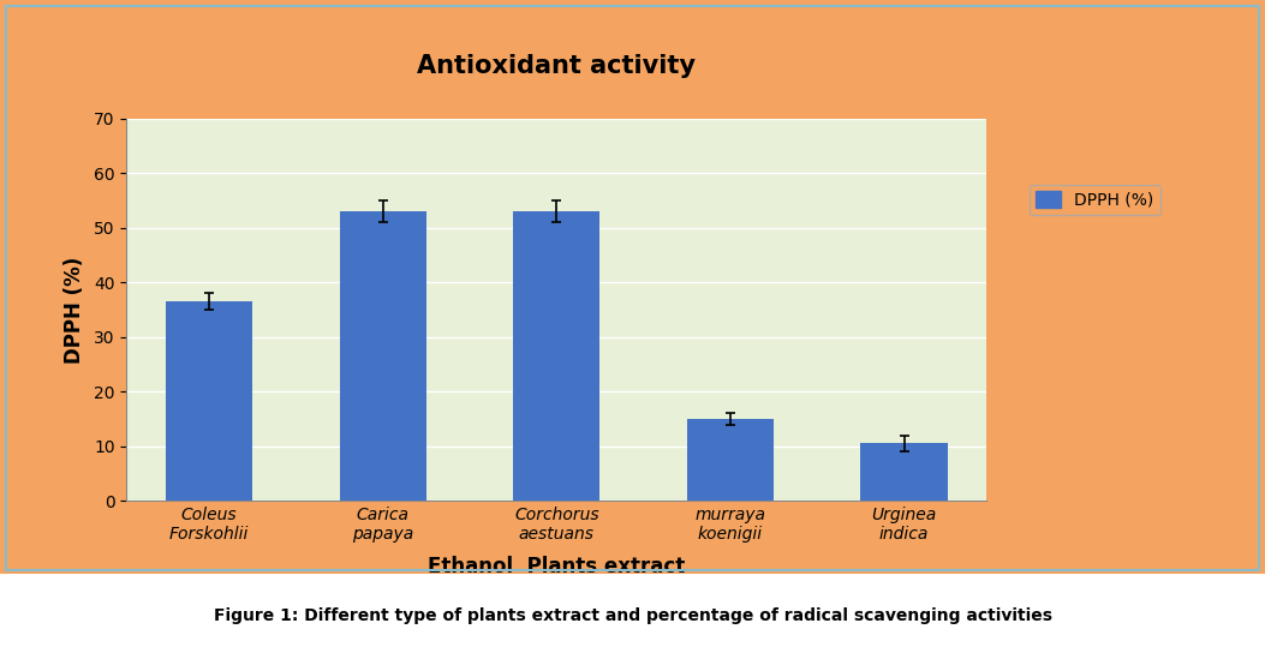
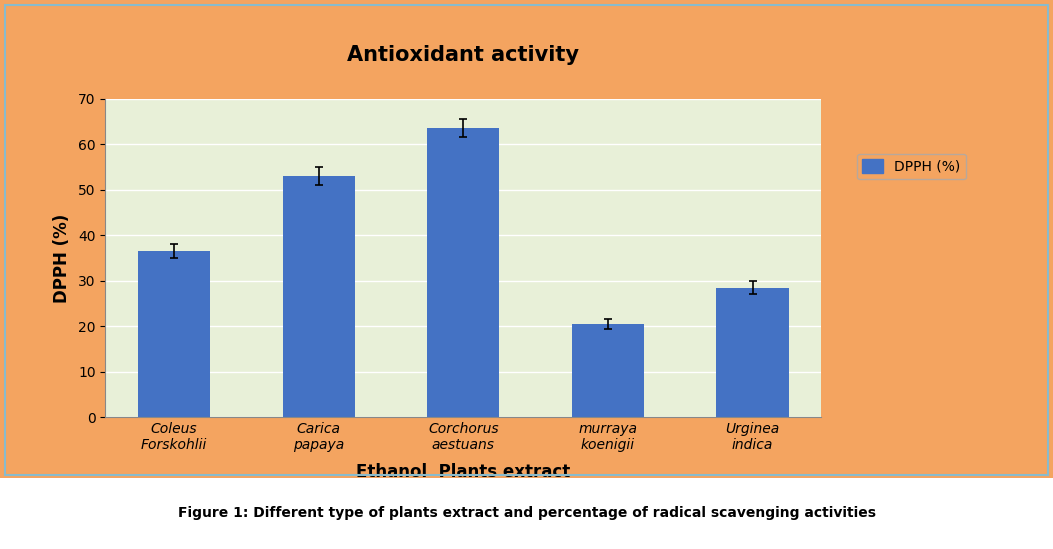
Corchorus aestuans: 53.0 -> 63.5
murraya koenigii: 15.0 -> 20.5
Urginea indica: 10.5 -> 28.5
